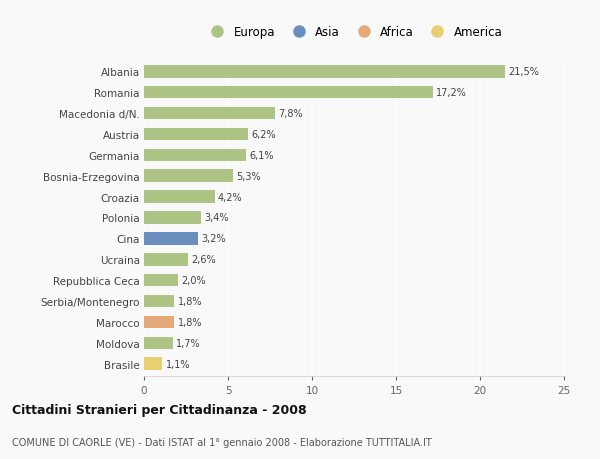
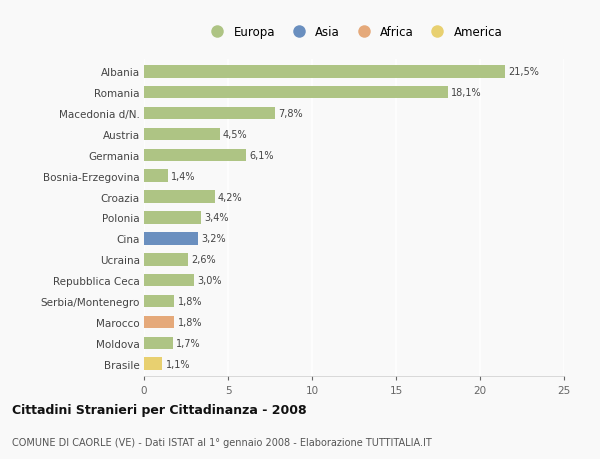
Romania: 17,2% -> 18,1%
Austria: 6,2% -> 4,5%
Bosnia-Erzegovina: 5,3% -> 1,4%
Repubblica Ceca: 2,0% -> 3,0%
